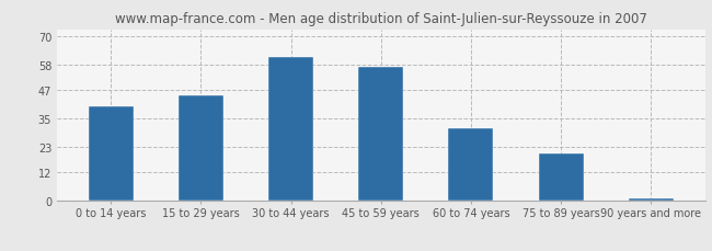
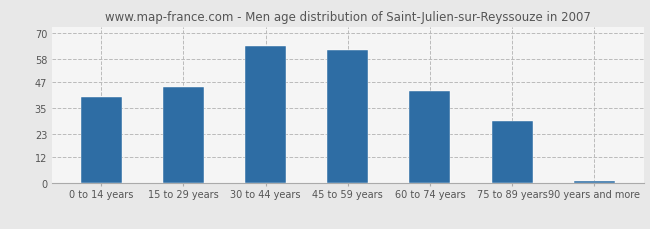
30 to 44 years: 61 -> 64
45 to 59 years: 57 -> 62
60 to 74 years: 31 -> 43
75 to 89 years: 20 -> 29
